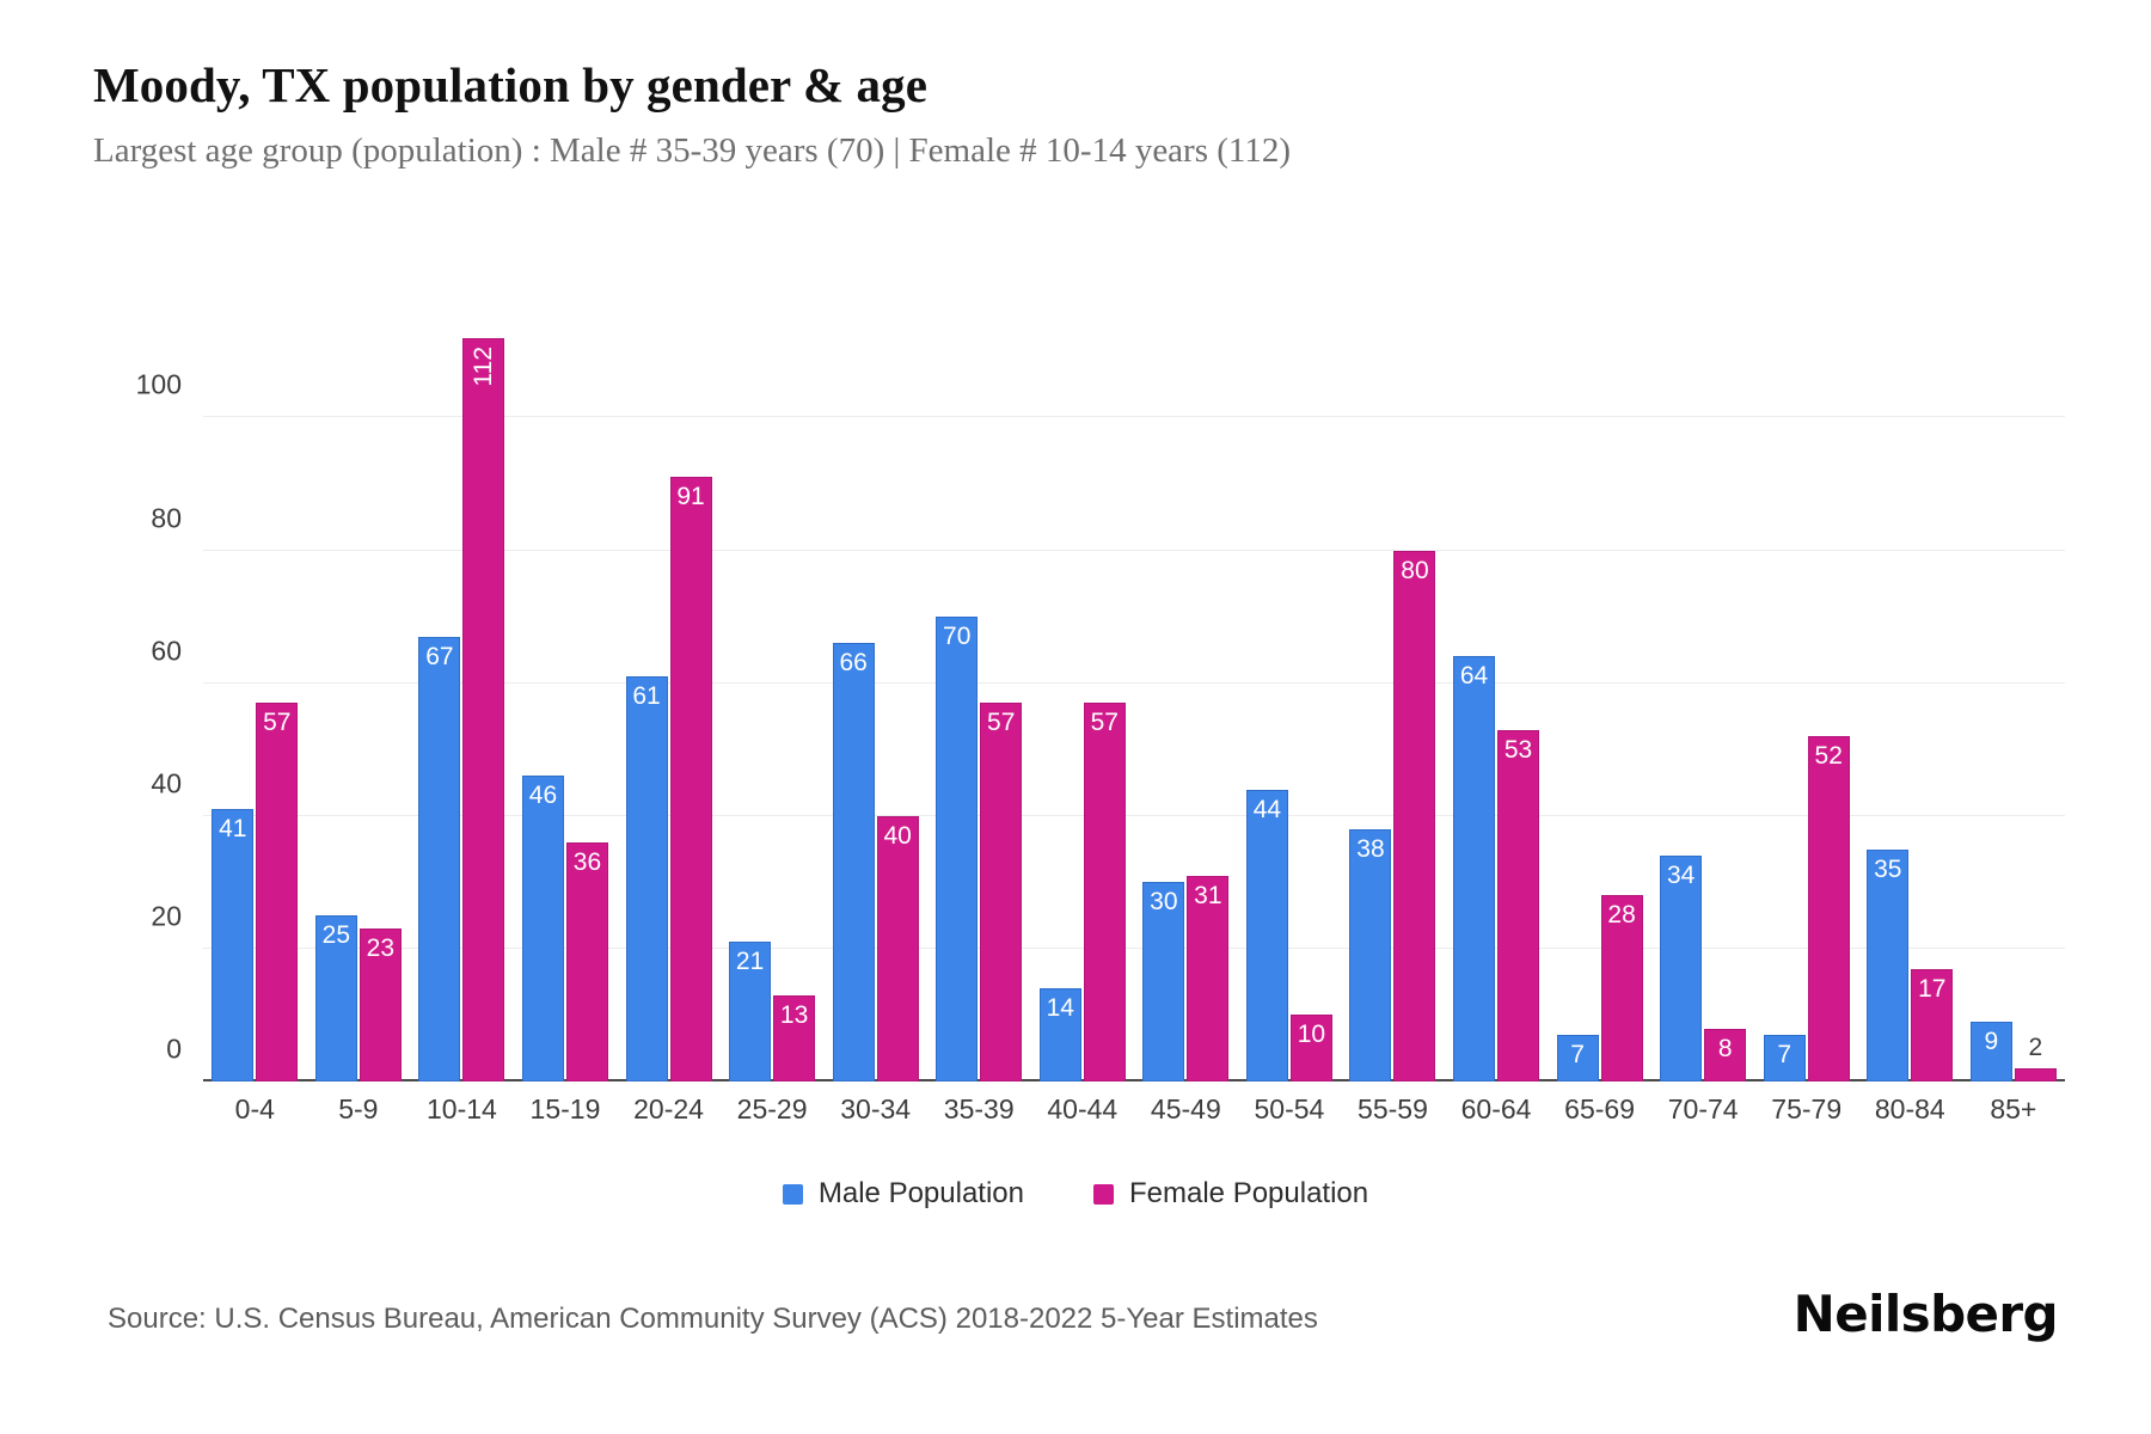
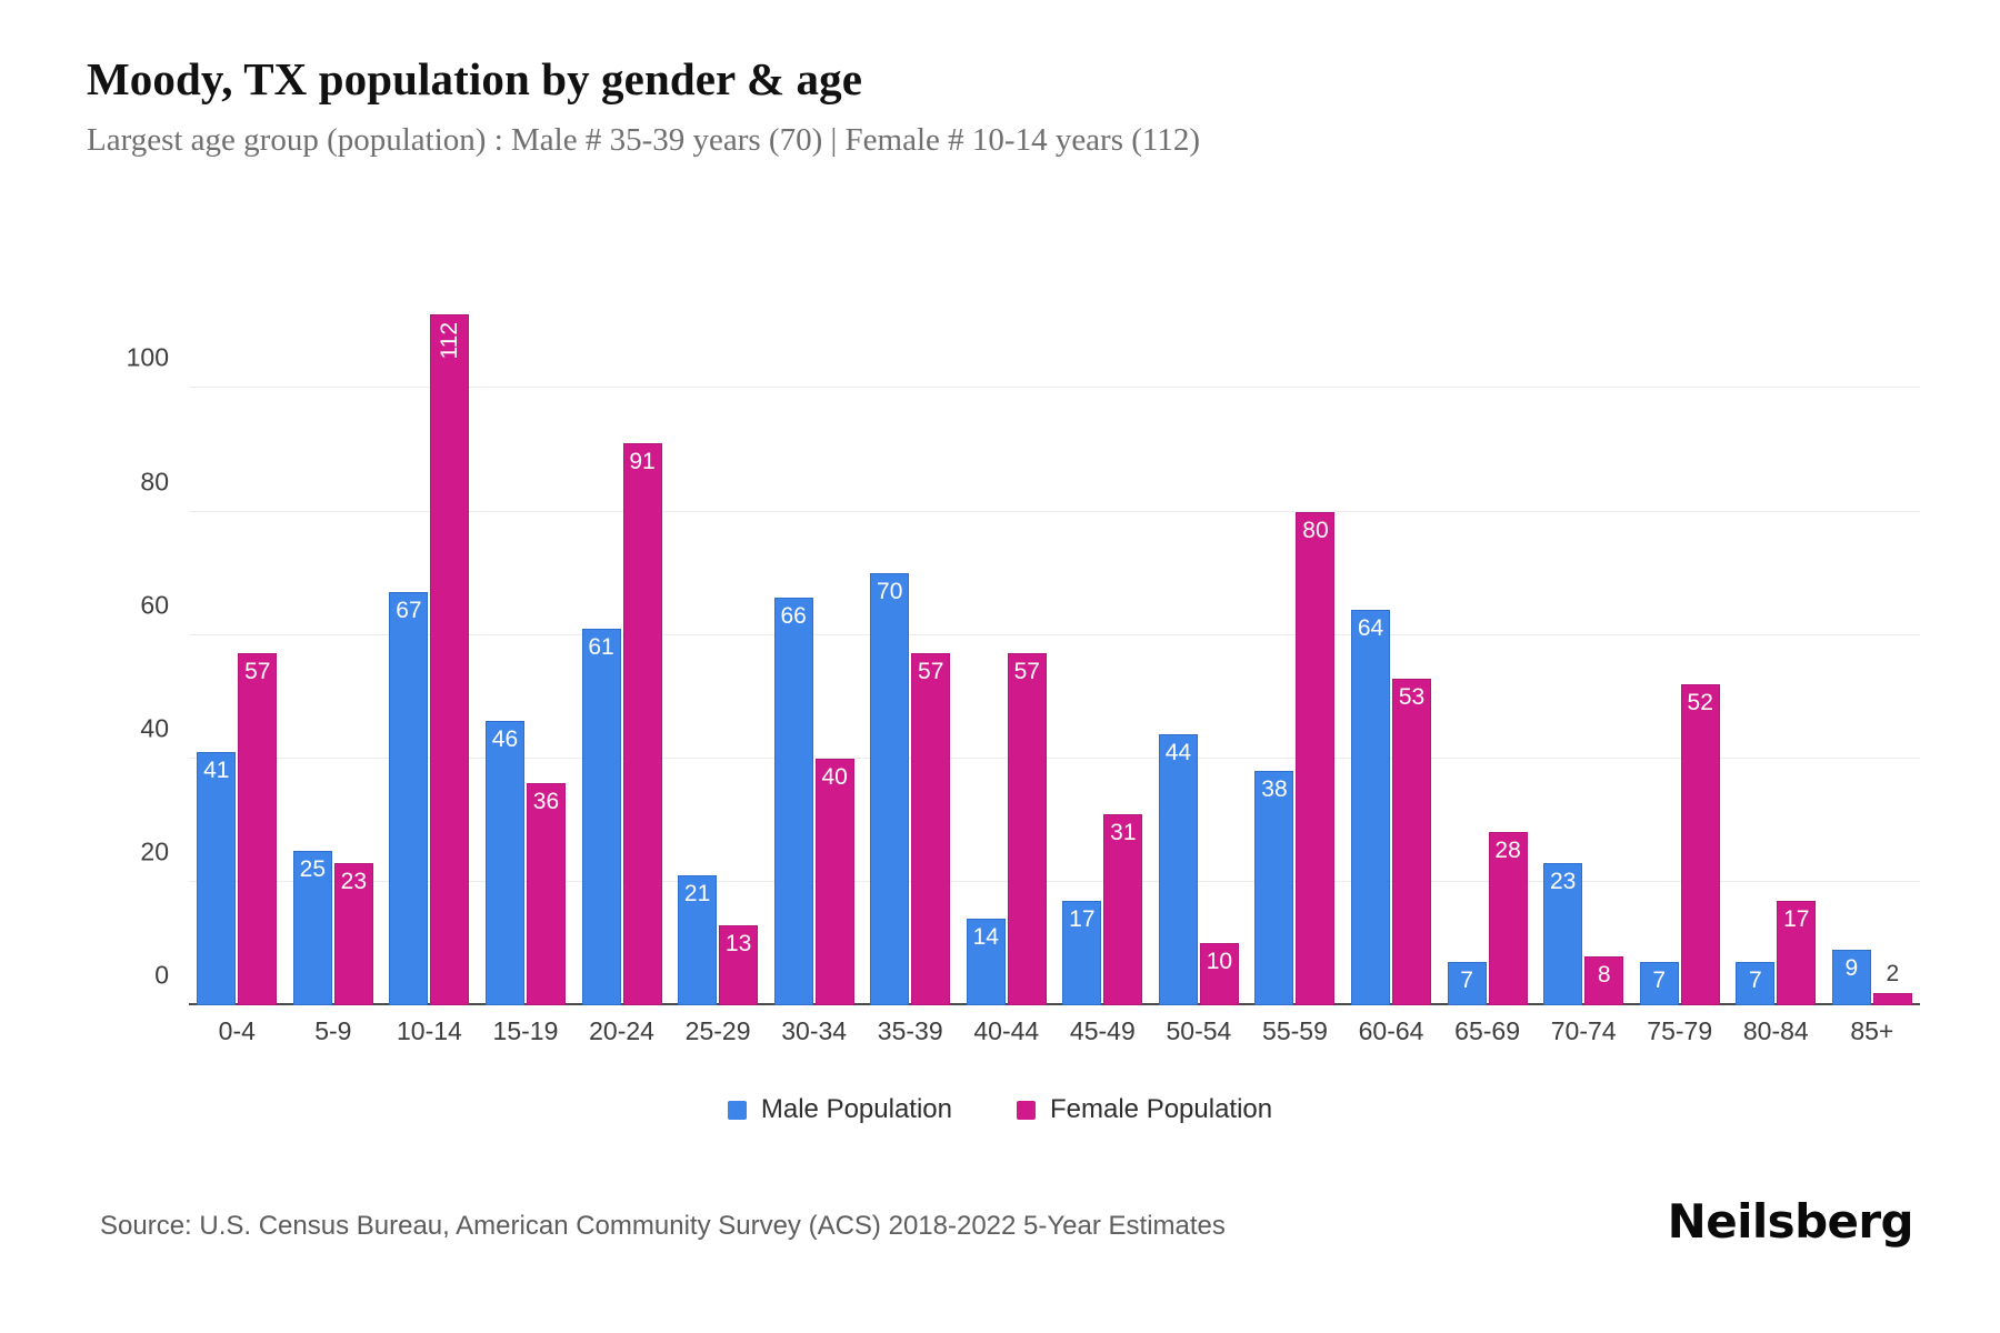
Male Population/45-49: 30 -> 17
Male Population/70-74: 34 -> 23
Male Population/80-84: 35 -> 7
